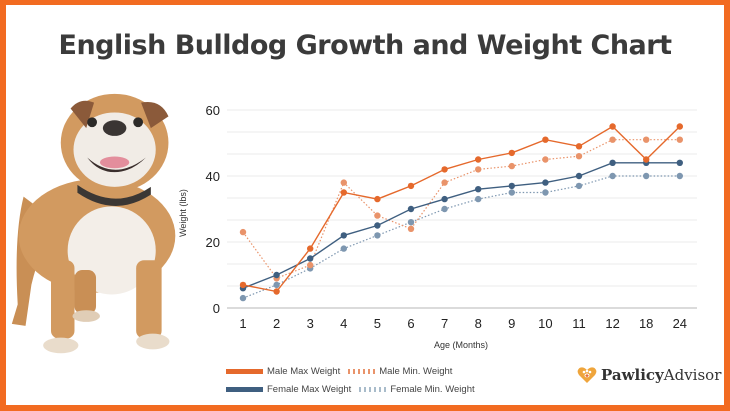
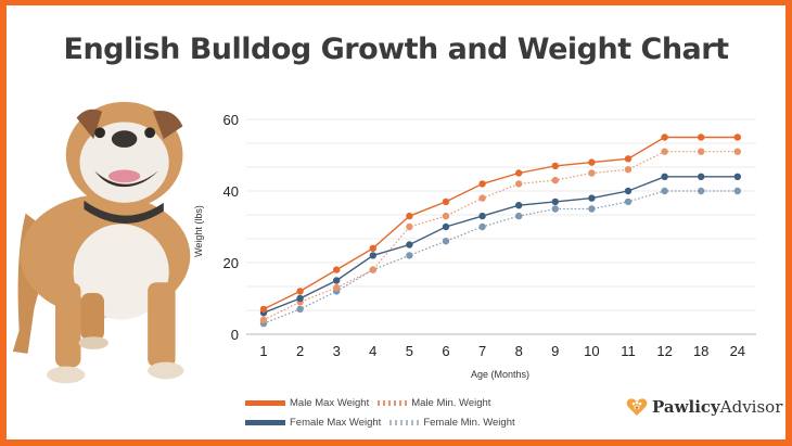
Male Min. Weight/1: 23 -> 4
Male Max Weight/2: 5 -> 12
Male Max Weight/4: 35 -> 24
Male Min. Weight/4: 38 -> 18
Male Min. Weight/5: 28 -> 30
Male Min. Weight/6: 24 -> 33
Male Max Weight/10: 51 -> 48
Male Max Weight/18: 45 -> 55
